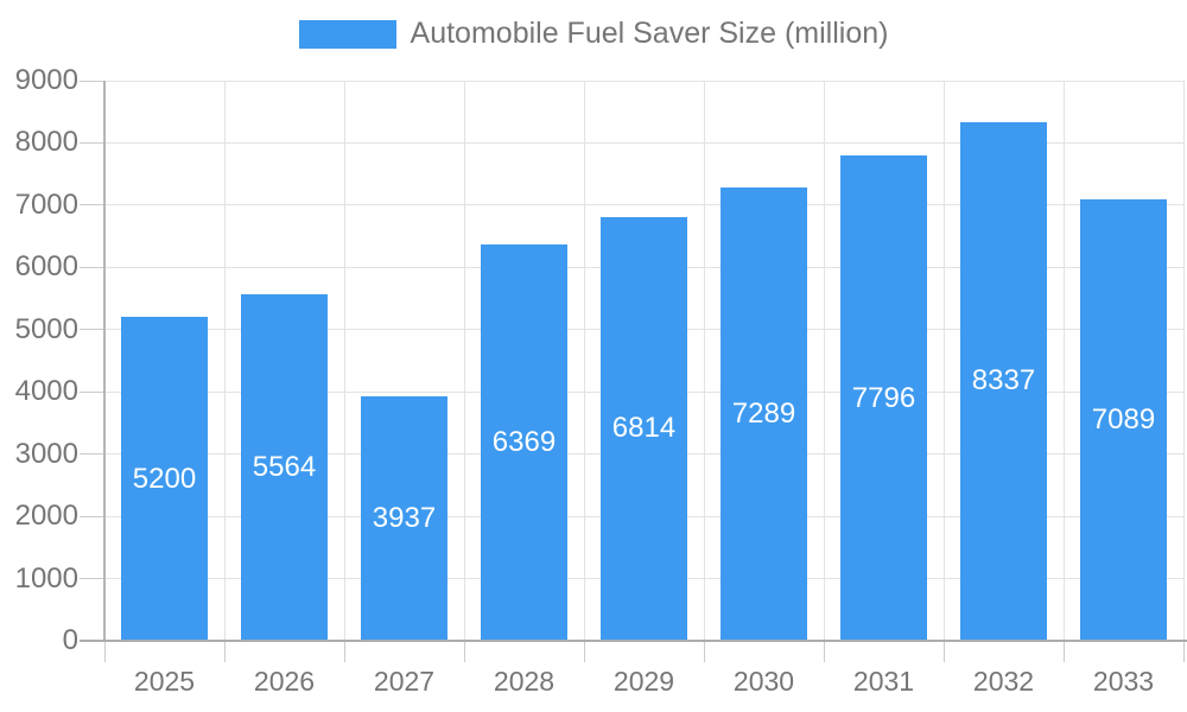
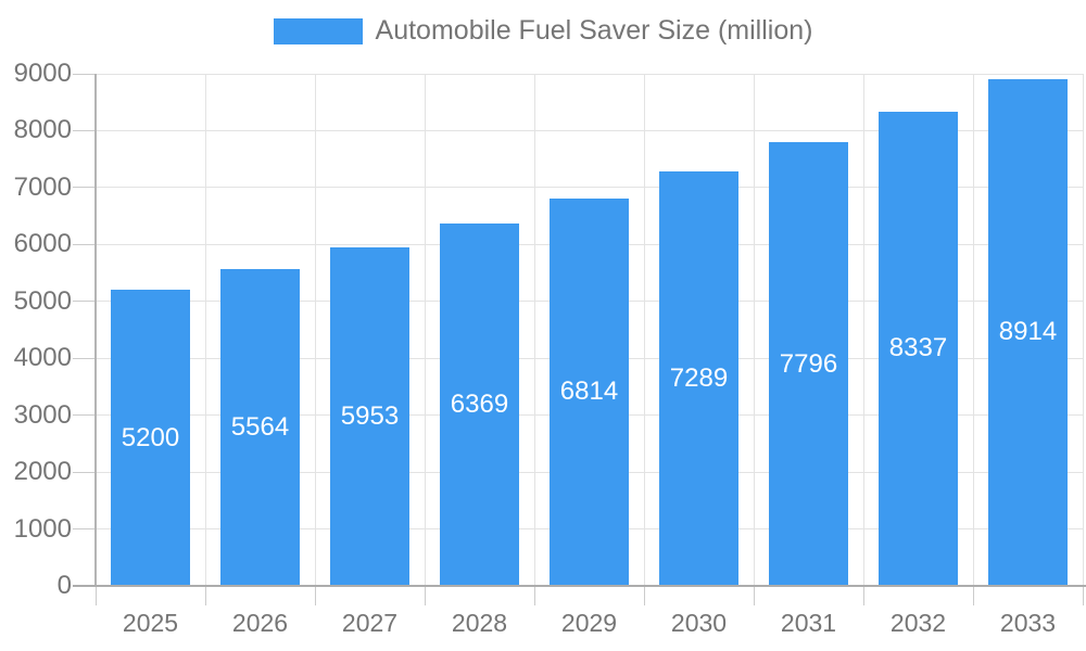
2027: 3937 -> 5953
2033: 7089 -> 8914
